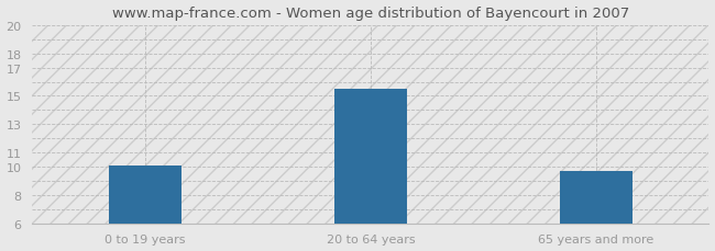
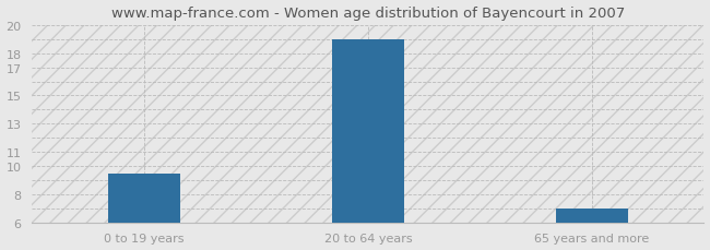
0 to 19 years: 10.1 -> 9.5
20 to 64 years: 15.5 -> 19.0
65 years and more: 9.7 -> 7.0
